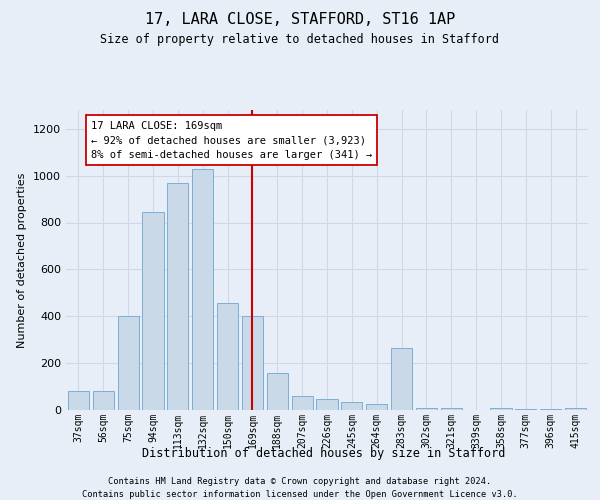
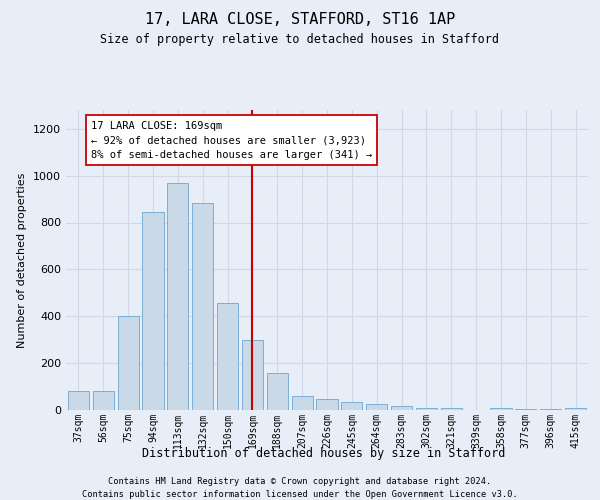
132sqm: 1030 -> 885
169sqm: 400 -> 300
283sqm: 265 -> 15
